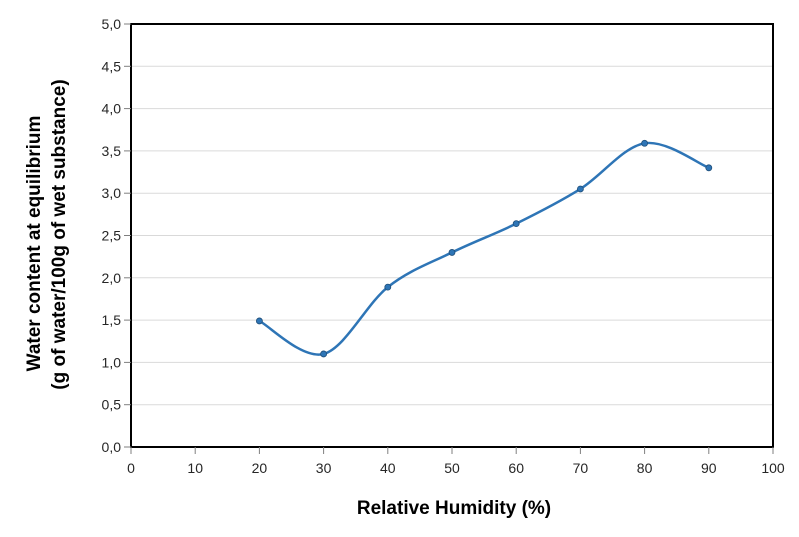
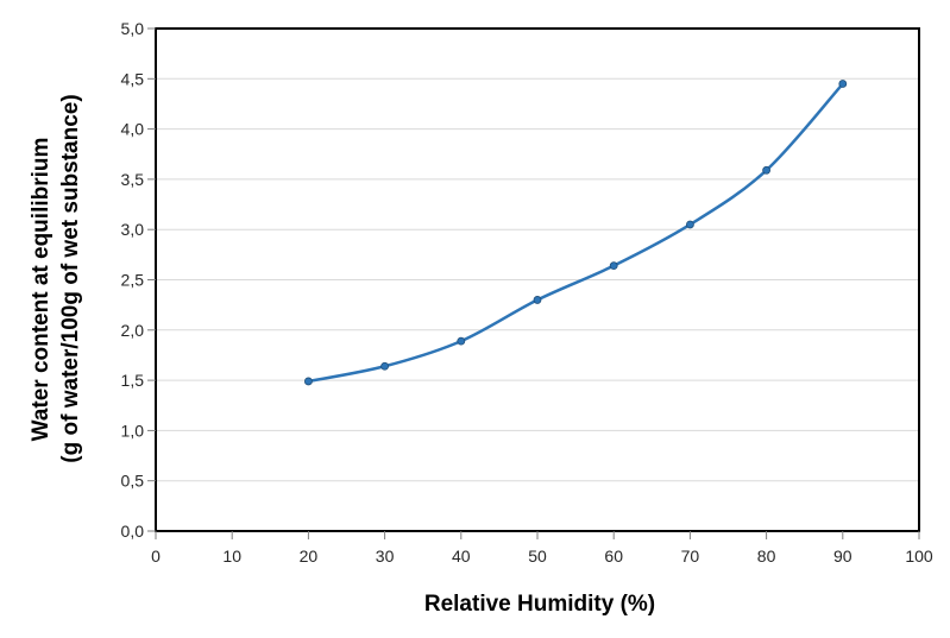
30: 1,1 -> 1,6
90: 3,3 -> 4,5
